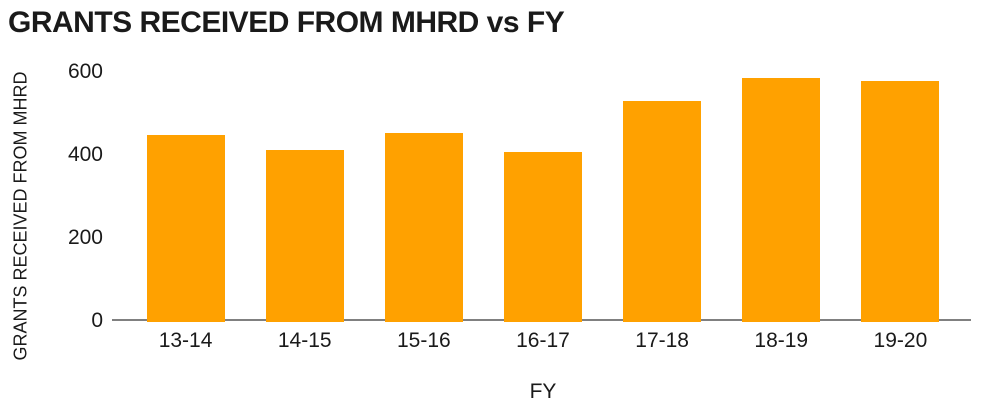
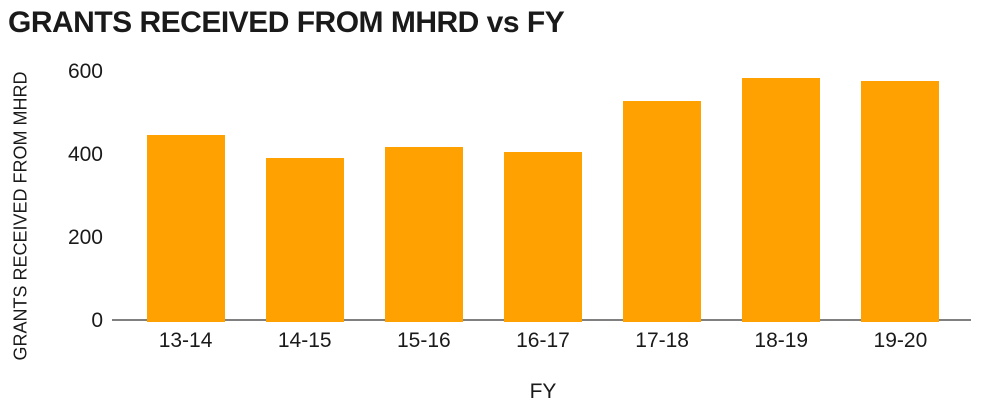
14-15: 410 -> 390
15-16: 450 -> 420
